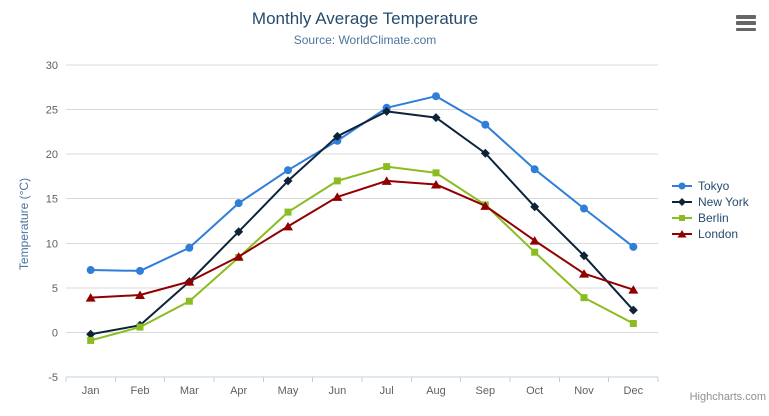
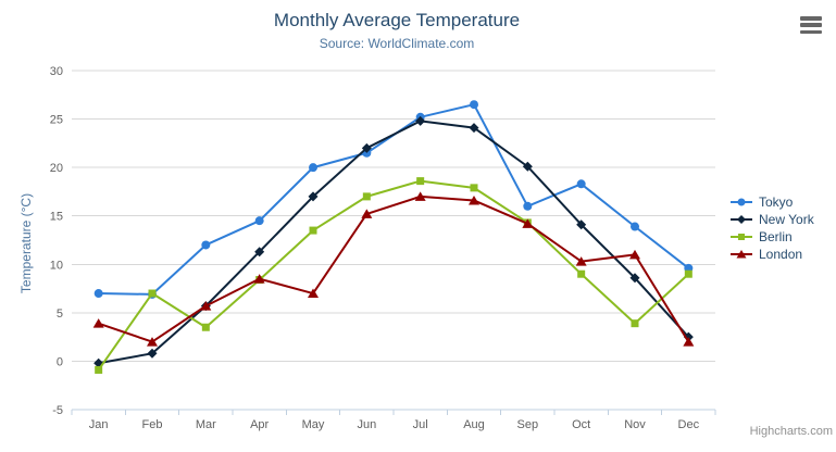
Berlin/Feb: 1 -> 7
London/Feb: 4 -> 2
Tokyo/Mar: 10 -> 12
Tokyo/May: 18 -> 20
London/May: 12 -> 7
Tokyo/Sep: 23 -> 16
London/Nov: 7 -> 11
Berlin/Dec: 1 -> 9
London/Dec: 5 -> 2
